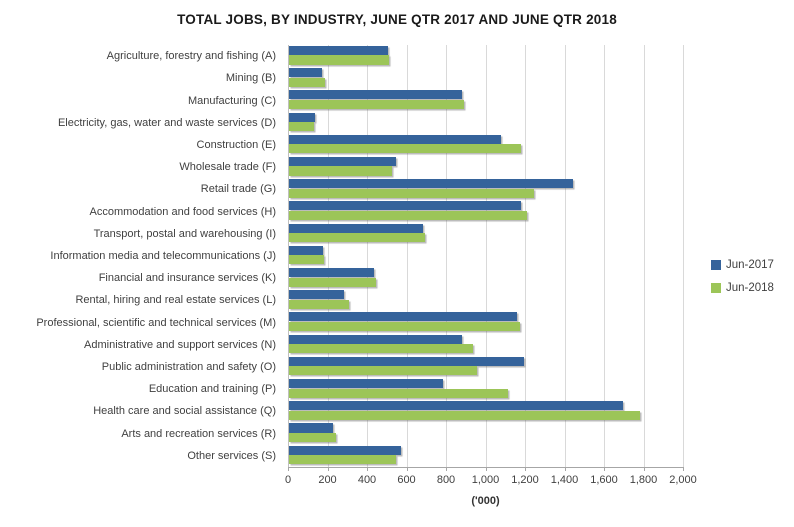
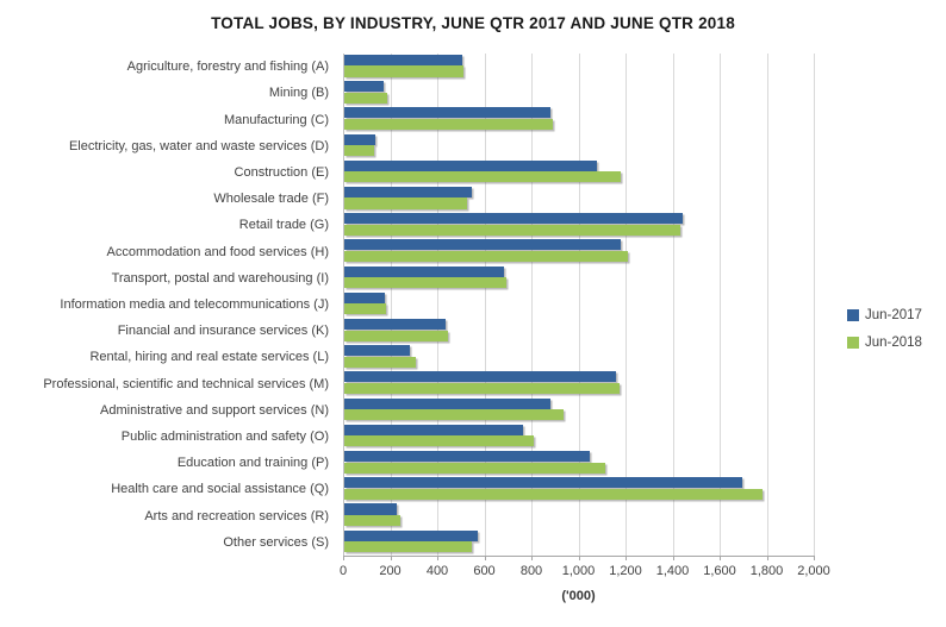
Jun-2018/Retail trade (G): 1240 -> 1430
Jun-2017/Public administration and safety (O): 1190 -> 760
Jun-2018/Public administration and safety (O): 950 -> 800
Jun-2017/Education and training (P): 780 -> 1040
